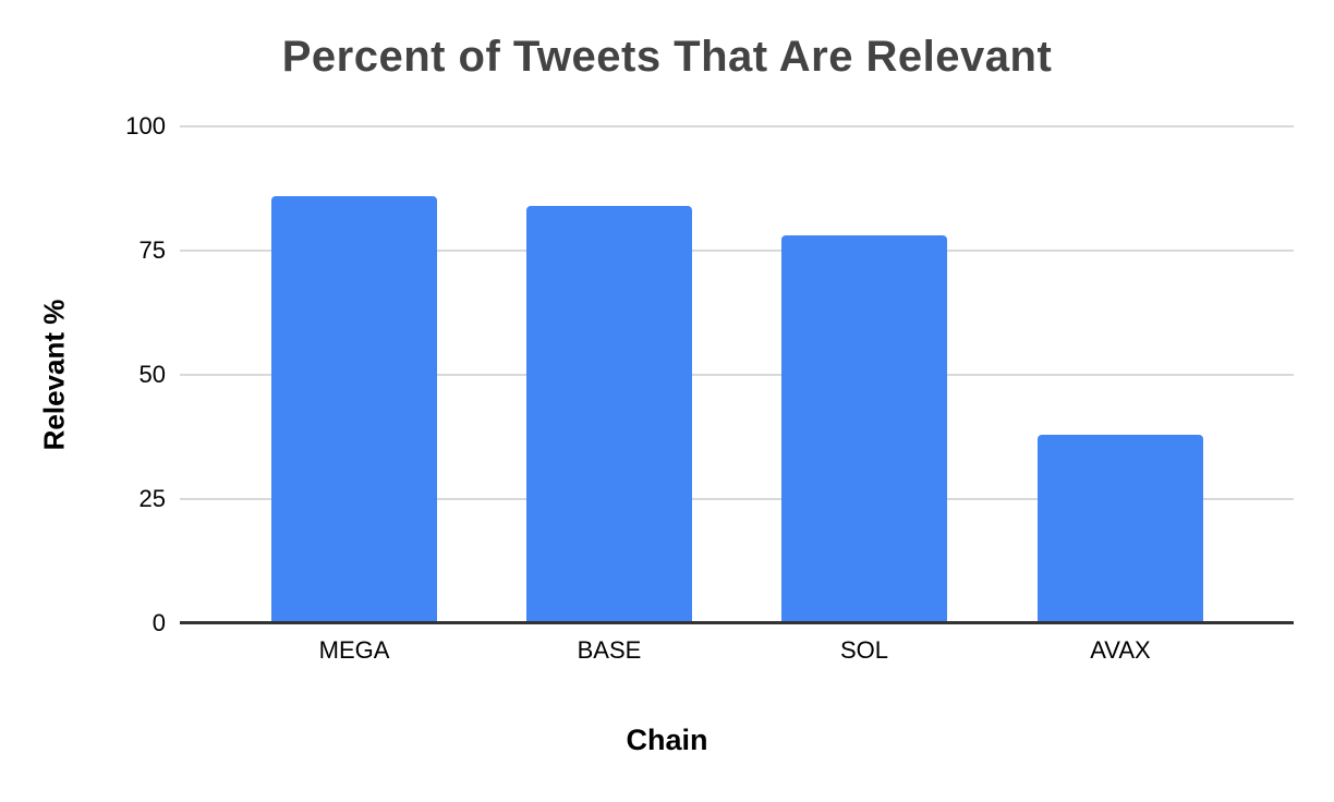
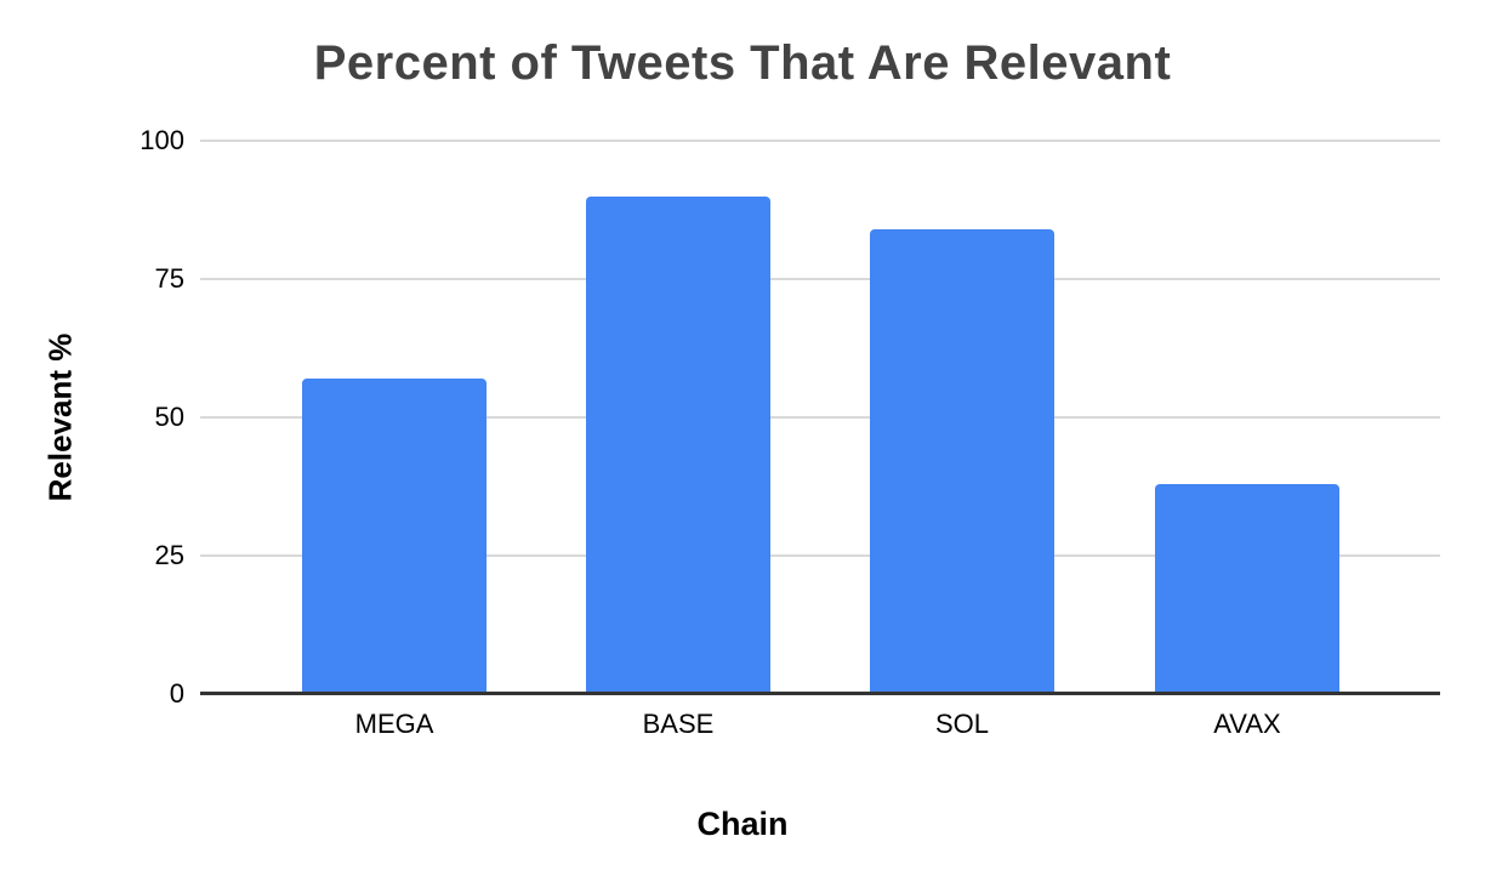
MEGA: 86 -> 57
BASE: 84 -> 90
SOL: 78 -> 84
